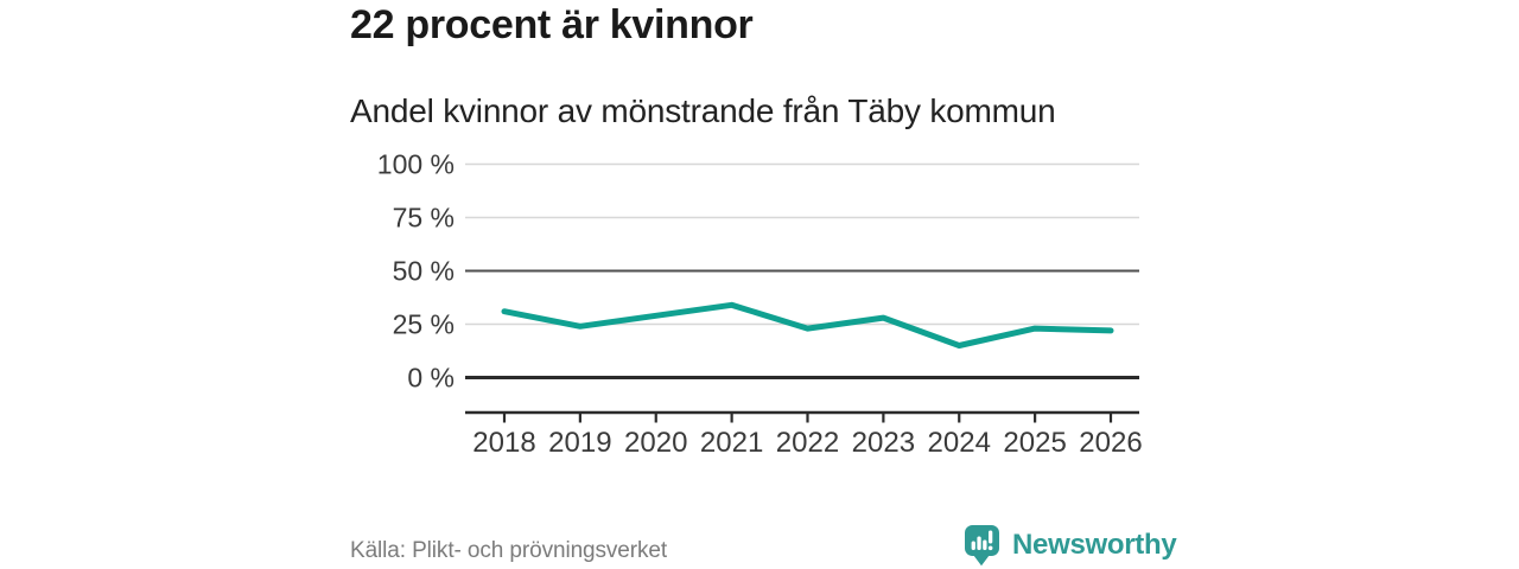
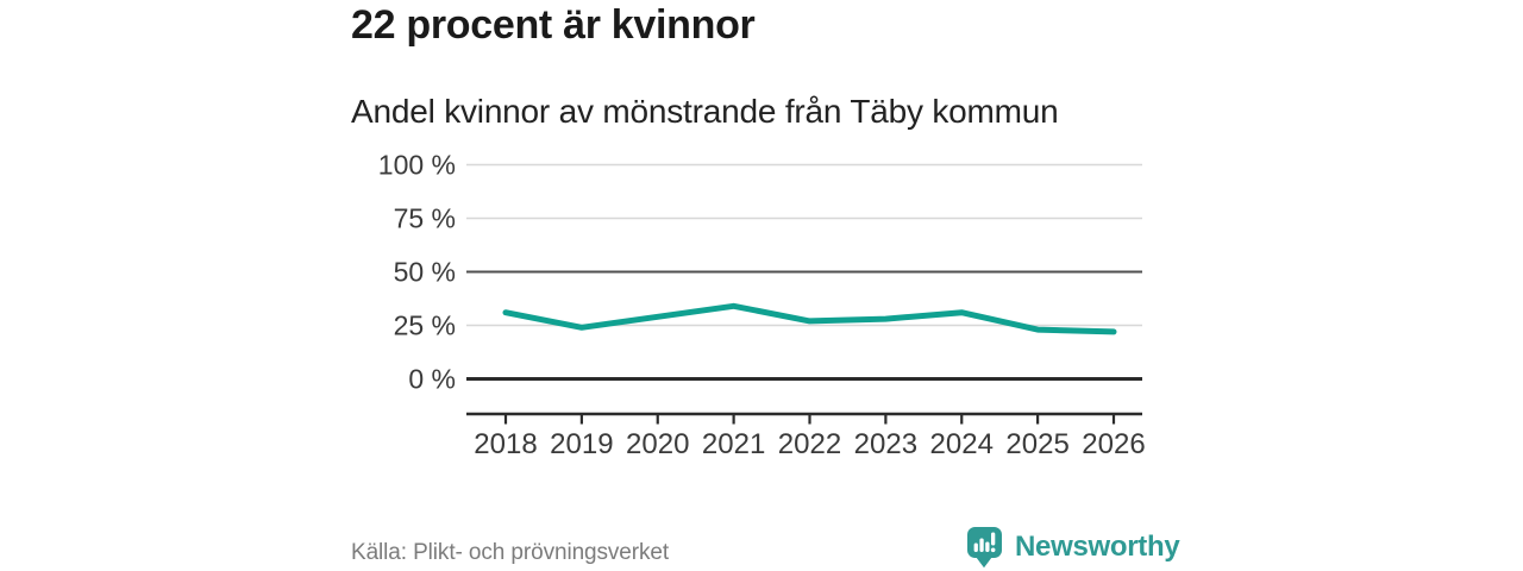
2022: 23% -> 27%
2024: 15% -> 31%
